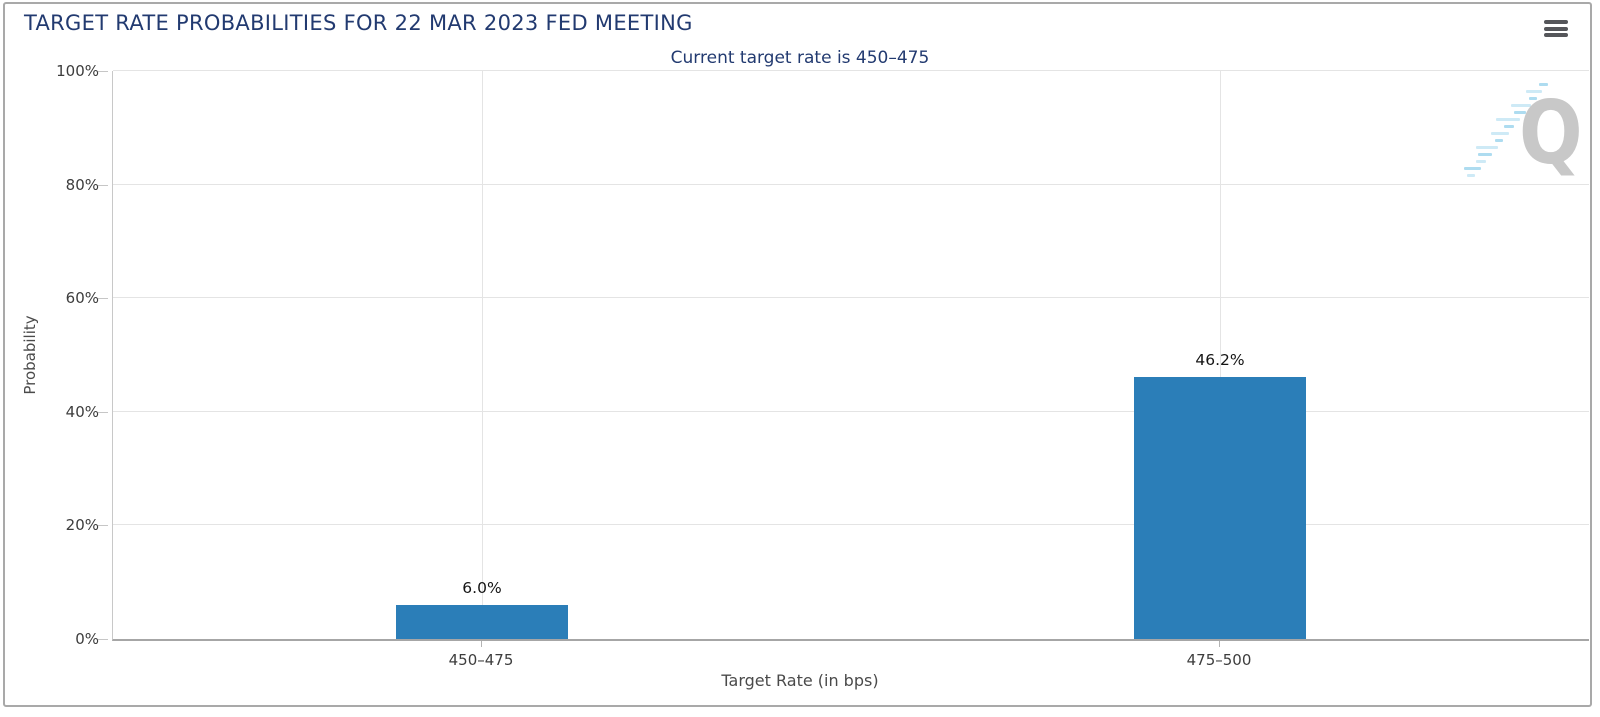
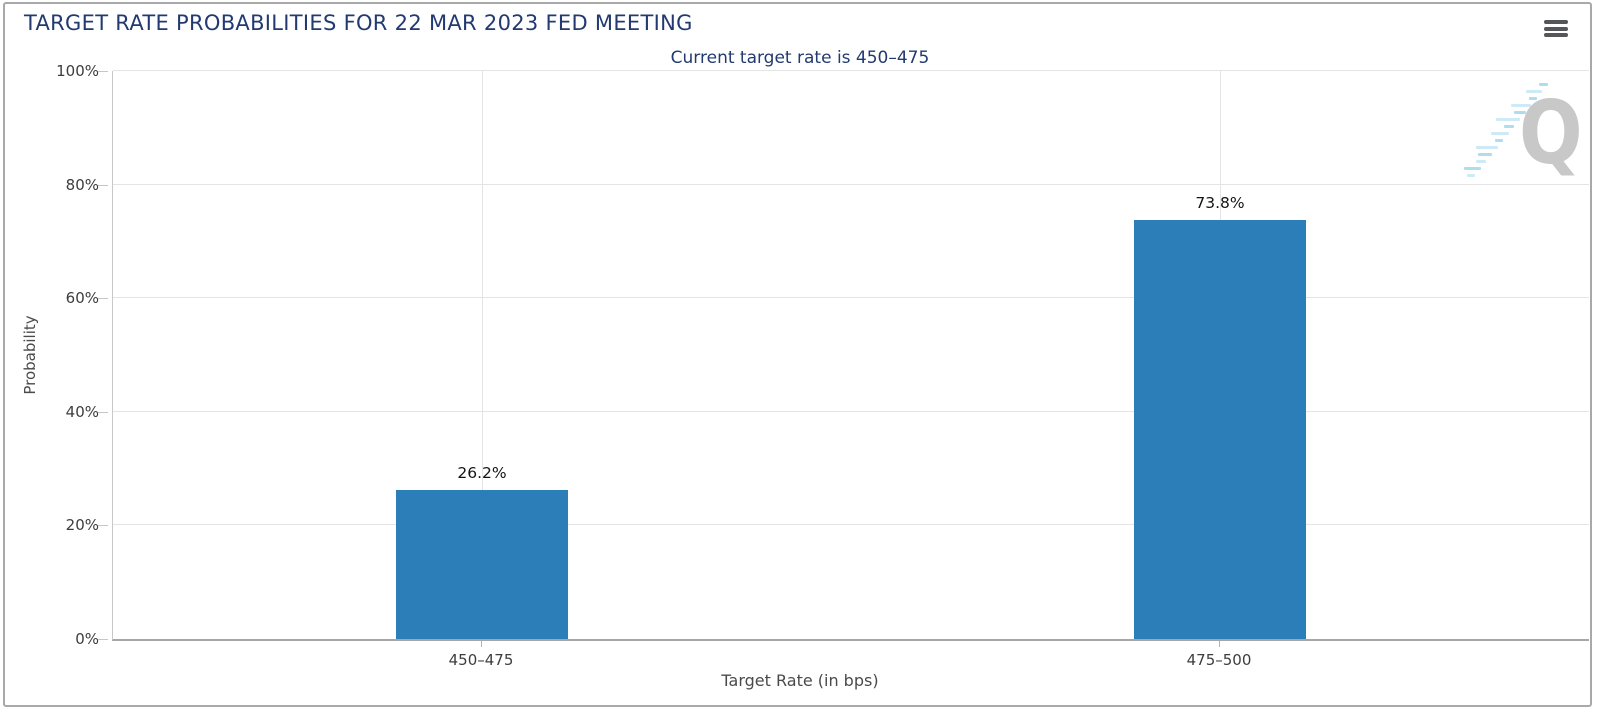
450–475: 6.0% -> 26.2%
475–500: 46.2% -> 73.8%
